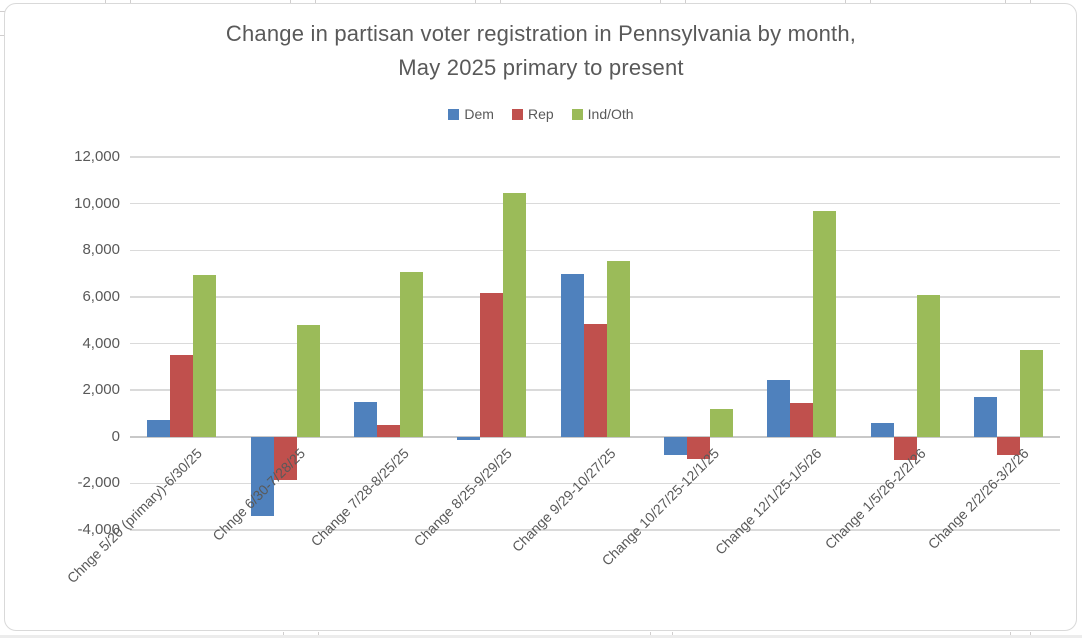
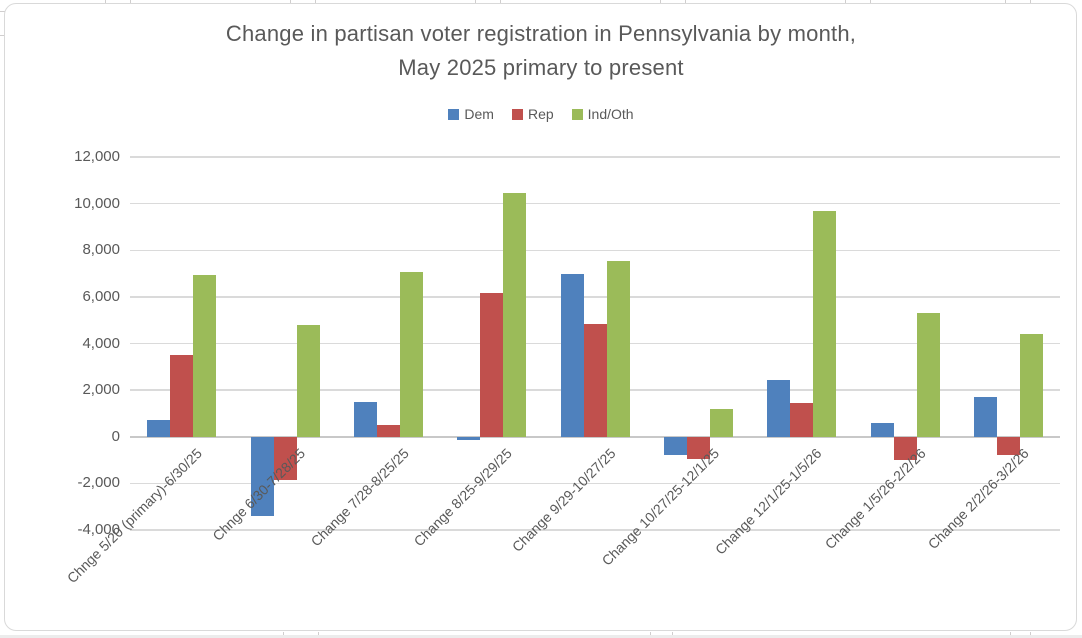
Ind/Oth/Change 1/5/26-2/2/26: 6100 -> 5300
Ind/Oth/Change 2/2/26-3/2/26: 3700 -> 4400
